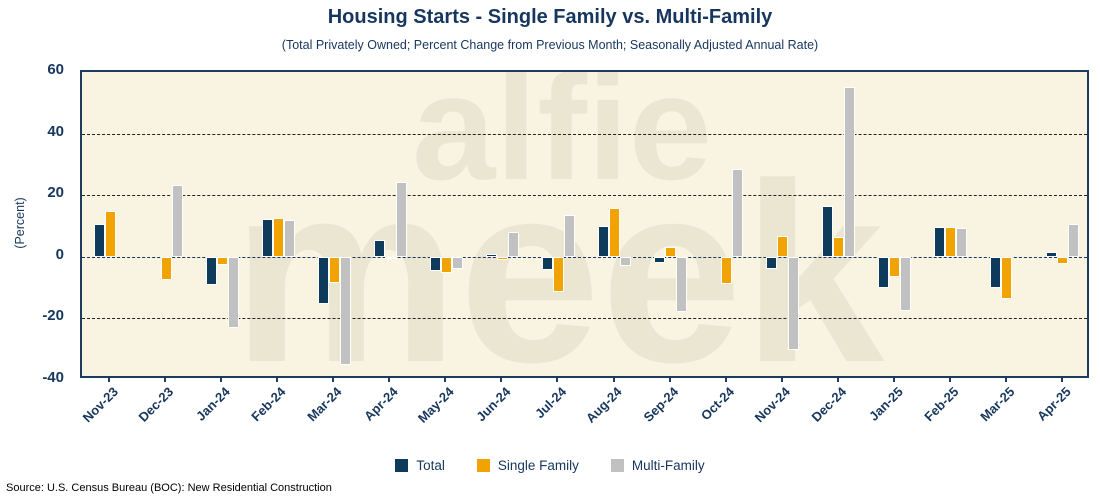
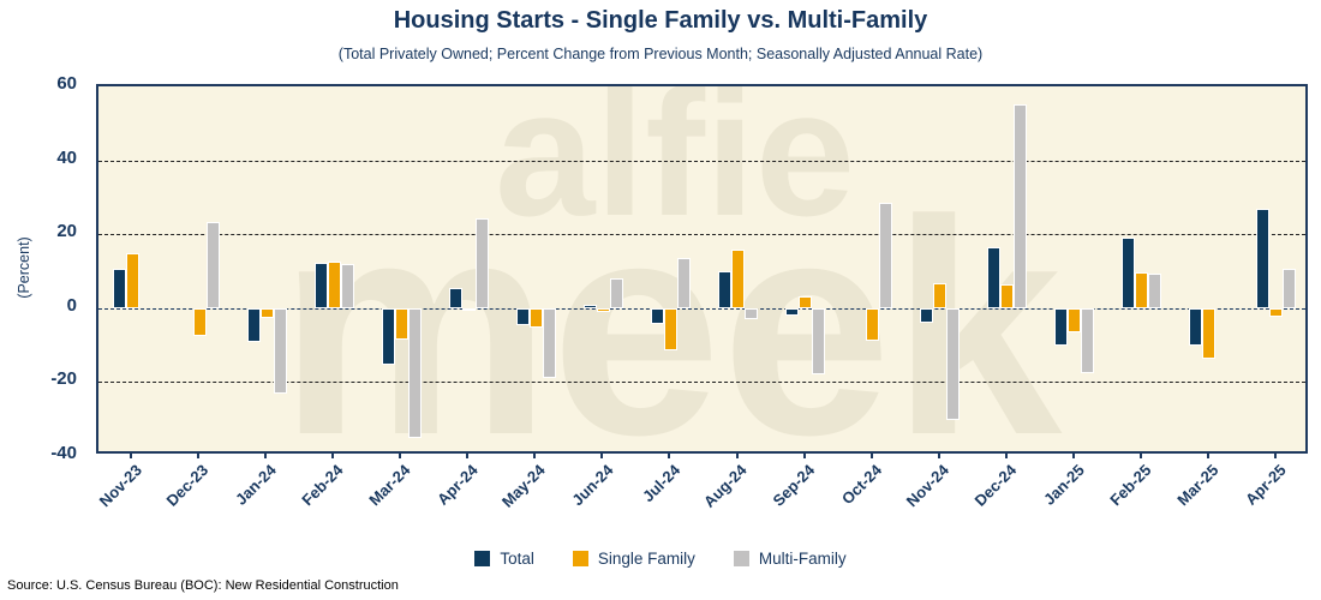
Multi-Family/May-24: -4 -> -19
Total/Feb-25: 10 -> 19
Total/Apr-25: 1 -> 27
